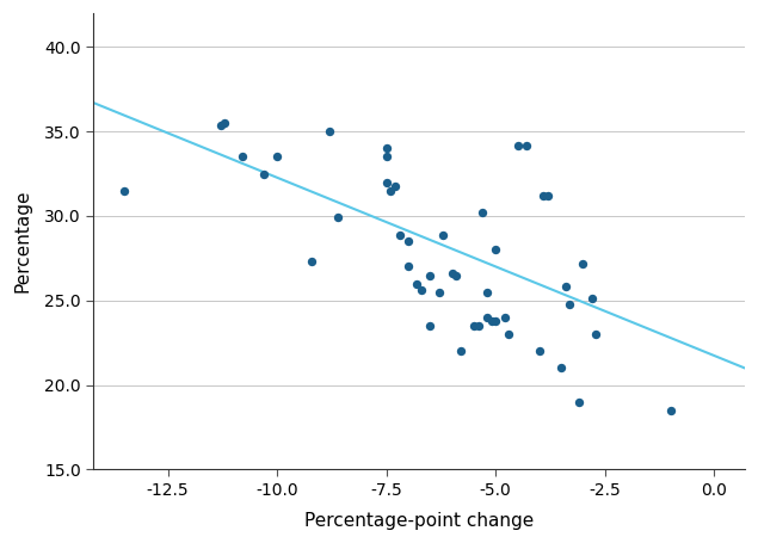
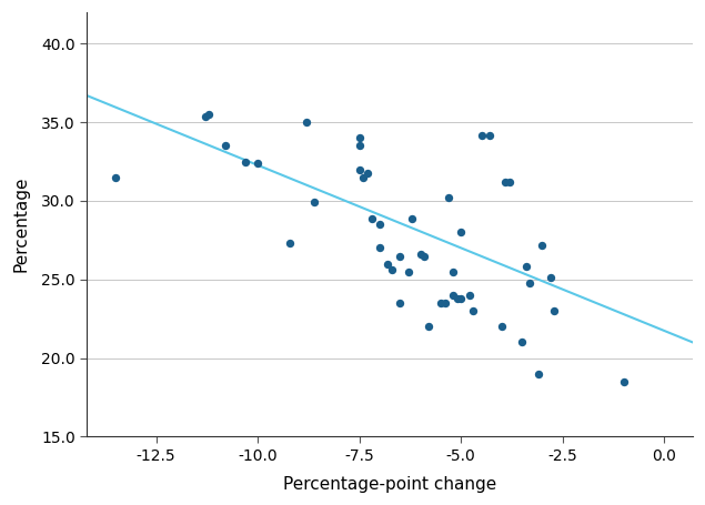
-10.0: 33.5 -> 32.4
